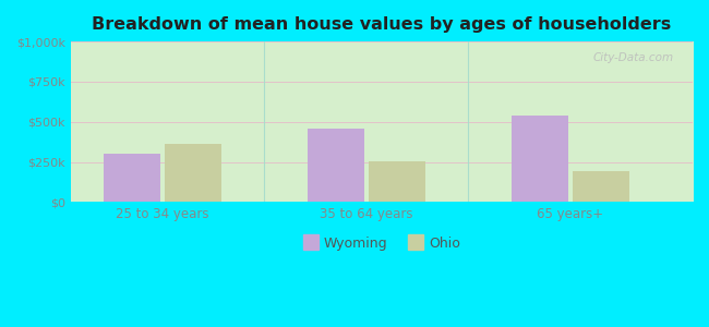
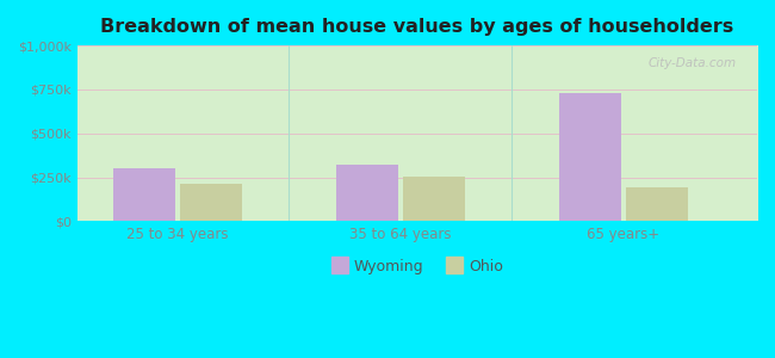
Ohio/25 to 34 years: $360k -> $220k
Wyoming/35 to 64 years: $460k -> $320k
Wyoming/65 years+: $540k -> $730k
